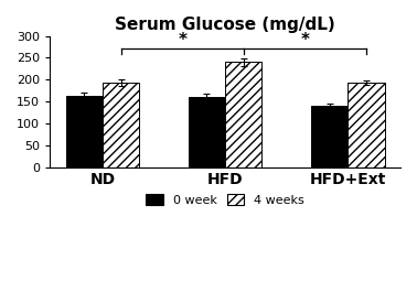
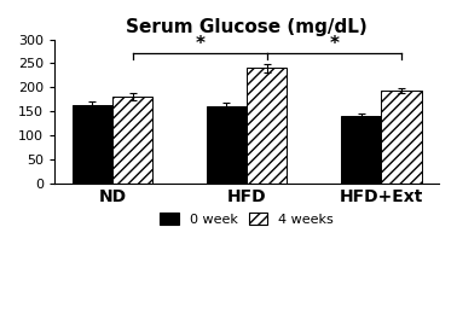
4 weeks/ND: 193 -> 180
